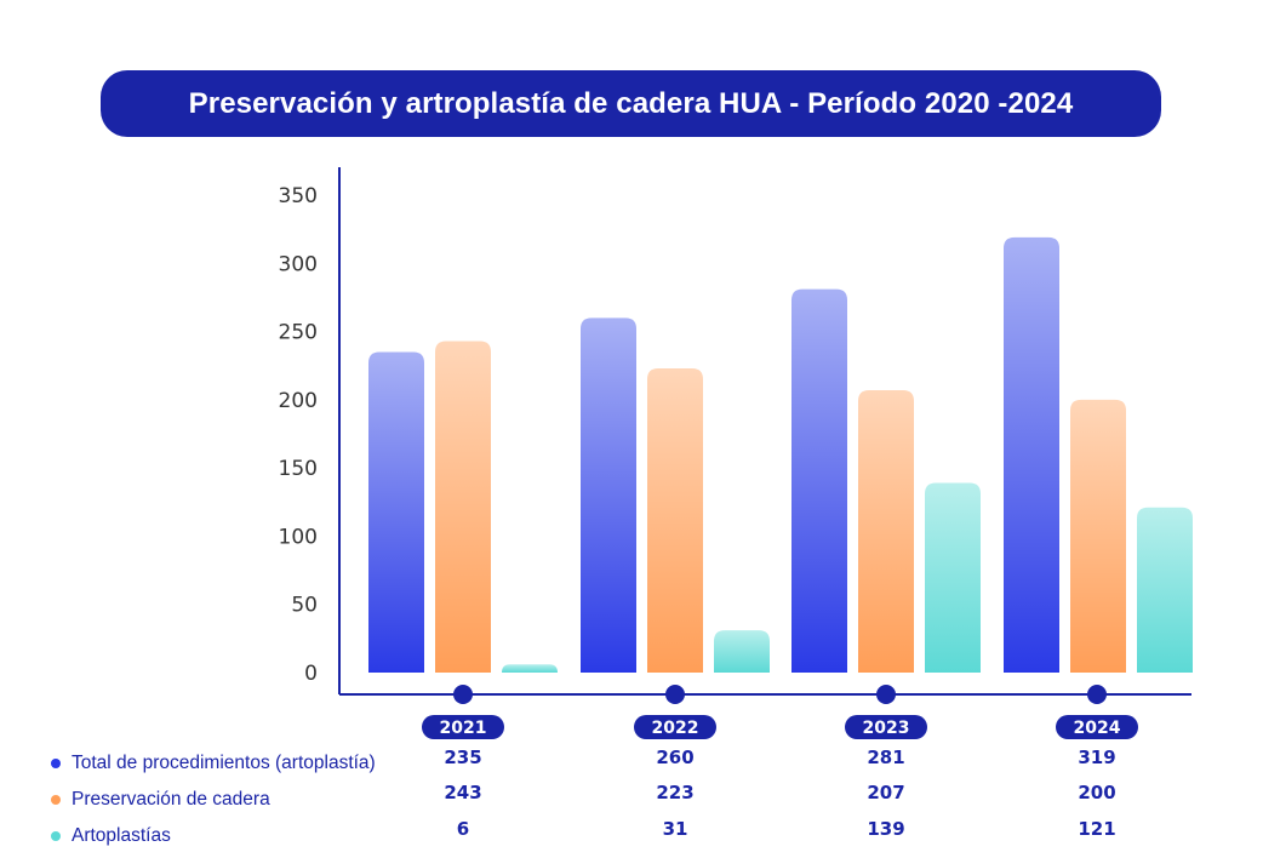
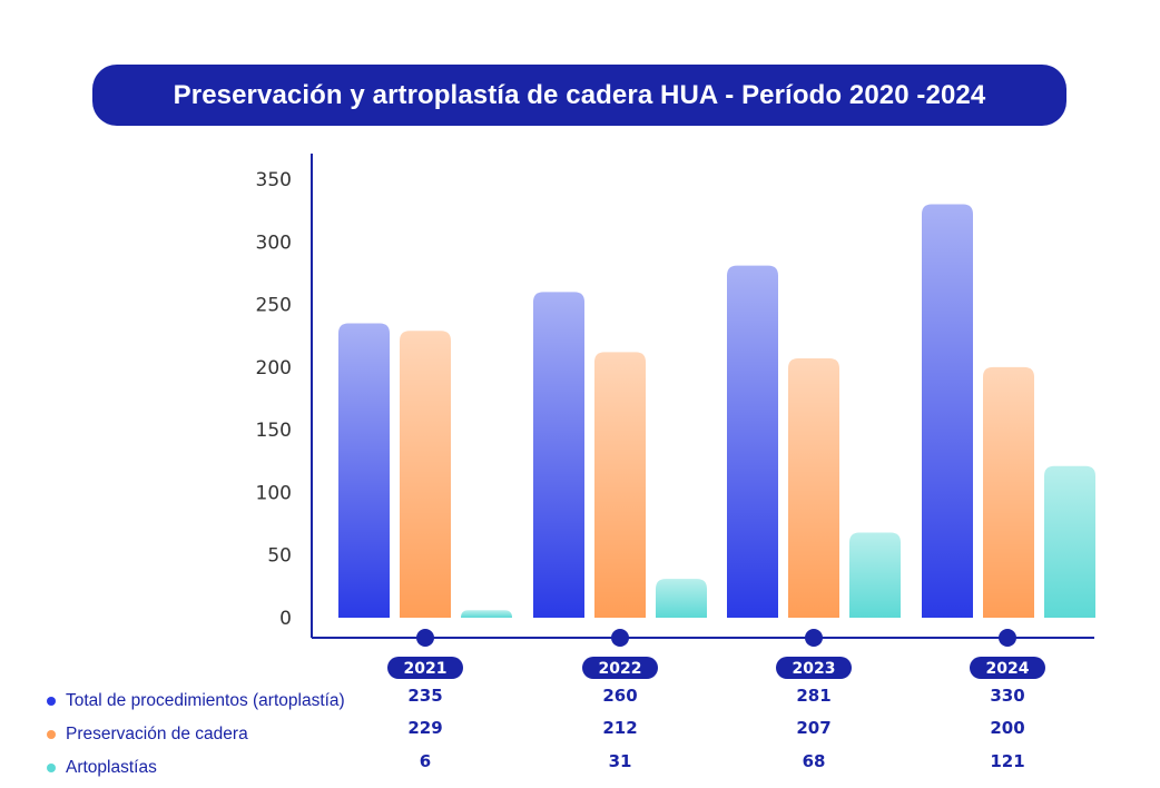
Preservación de cadera/2021: 243 -> 229
Preservación de cadera/2022: 223 -> 212
Artoplastías/2023: 139 -> 68
Total de procedimientos (artoplastía)/2024: 319 -> 330
